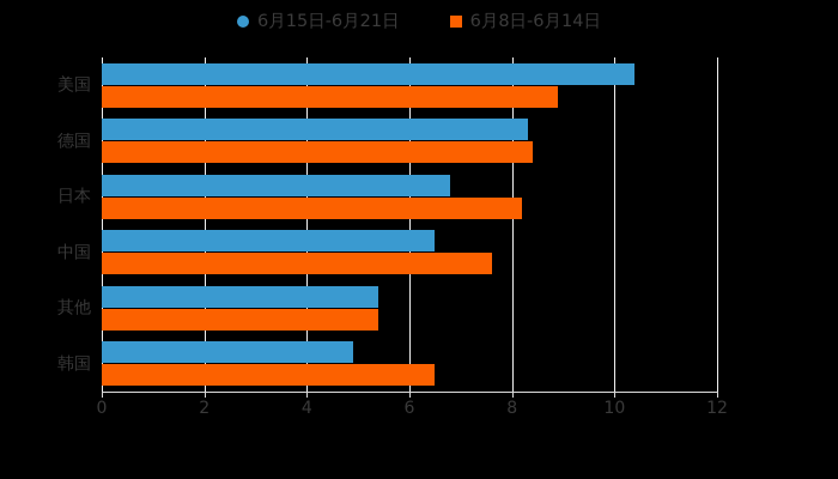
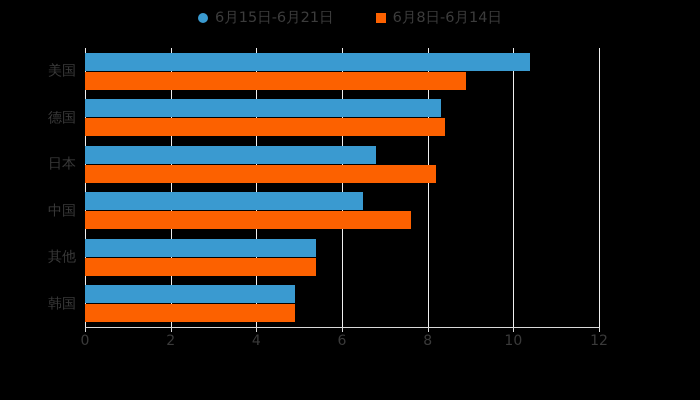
6月8日-6月14日/韩国: 6.5 -> 4.9
